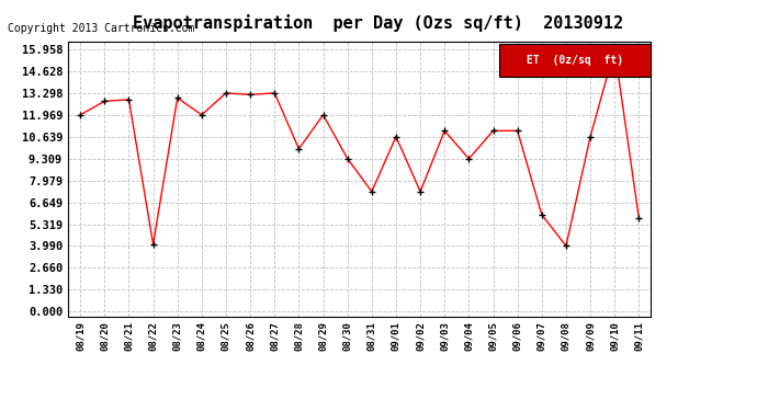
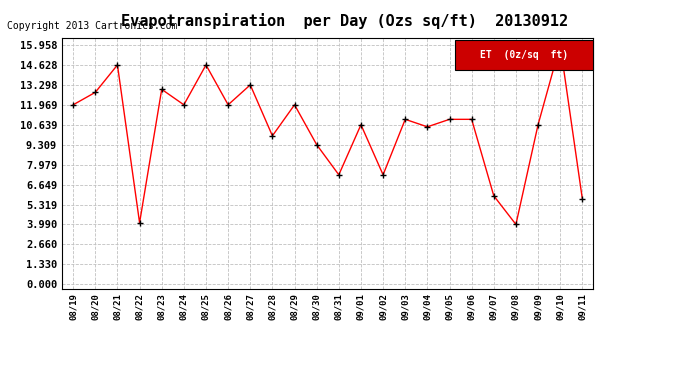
08/21: 12.9 -> 14.6
08/25: 13.3 -> 14.6
08/26: 13.2 -> 12.0
09/04: 9.3 -> 10.5
